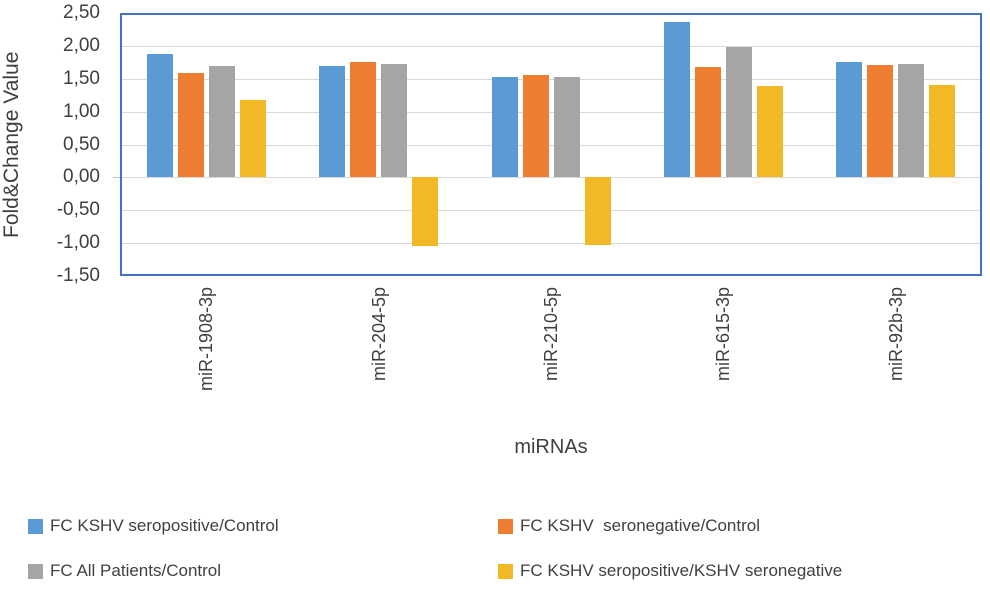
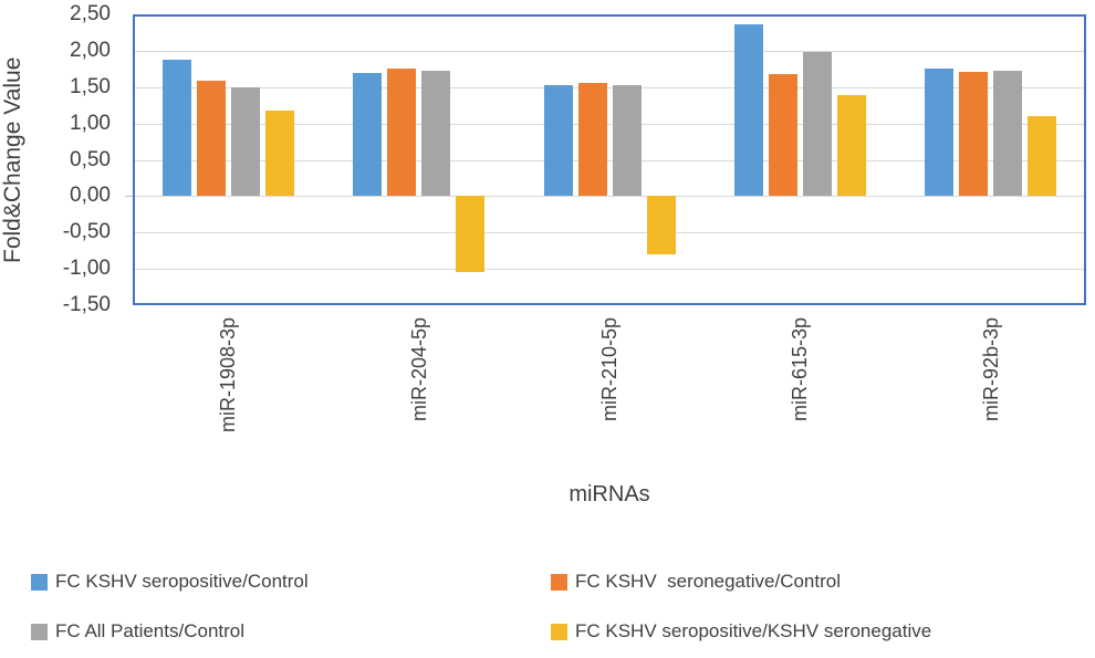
FC All Patients/Control/miR-1908-3p: 1,7 -> 1,5
FC KSHV seropositive/KSHV seronegative/miR-210-5p: -1,0 -> -0,8
FC KSHV seropositive/KSHV seronegative/miR-92b-3p: 1,4 -> 1,1
